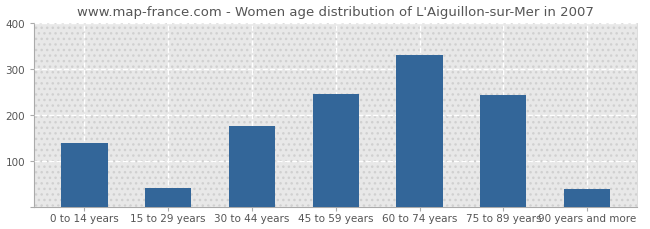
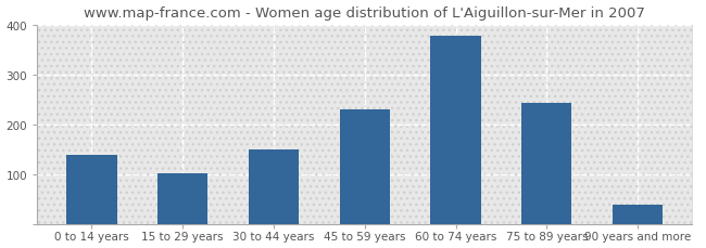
15 to 29 years: 40 -> 102
30 to 44 years: 175 -> 150
45 to 59 years: 245 -> 229
60 to 74 years: 330 -> 378
